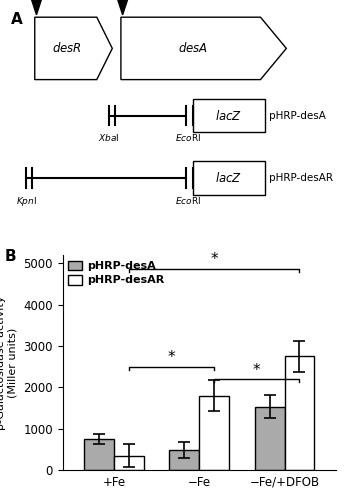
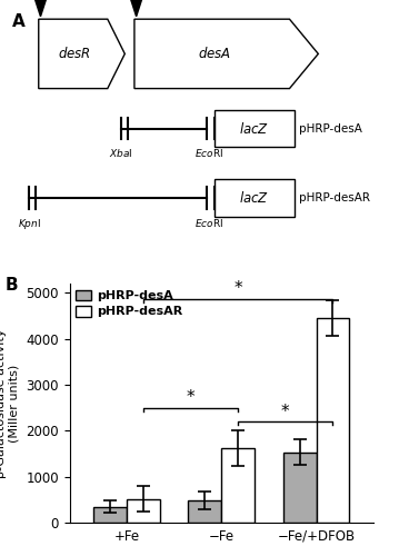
pHRP-desA/+Fe: 750 -> 350
pHRP-desAR/+Fe: 350 -> 510
pHRP-desAR/−Fe: 1800 -> 1620
pHRP-desAR/−Fe/+DFOB: 2750 -> 4450
